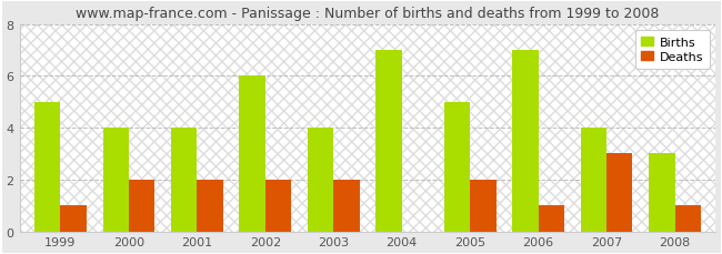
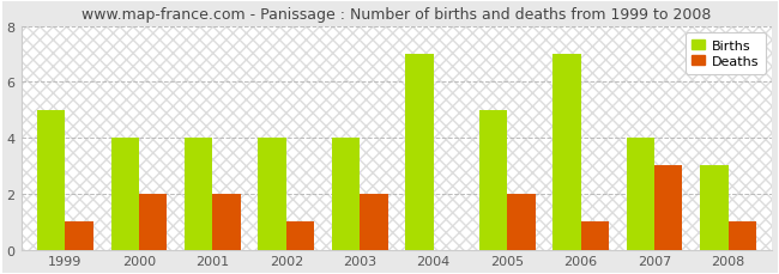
Births/2002: 6 -> 4
Deaths/2002: 2 -> 1
